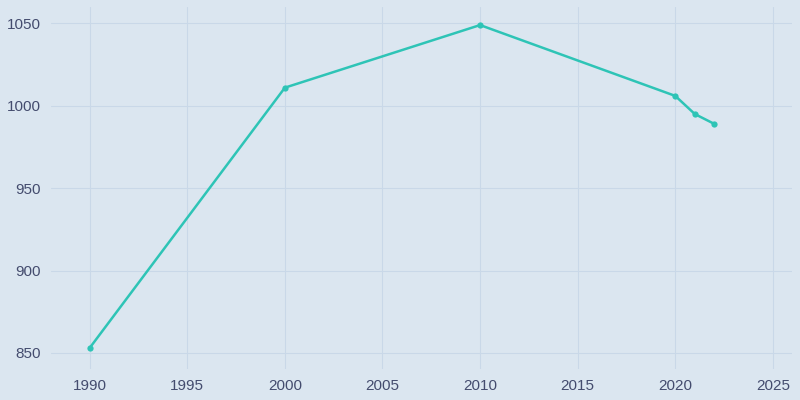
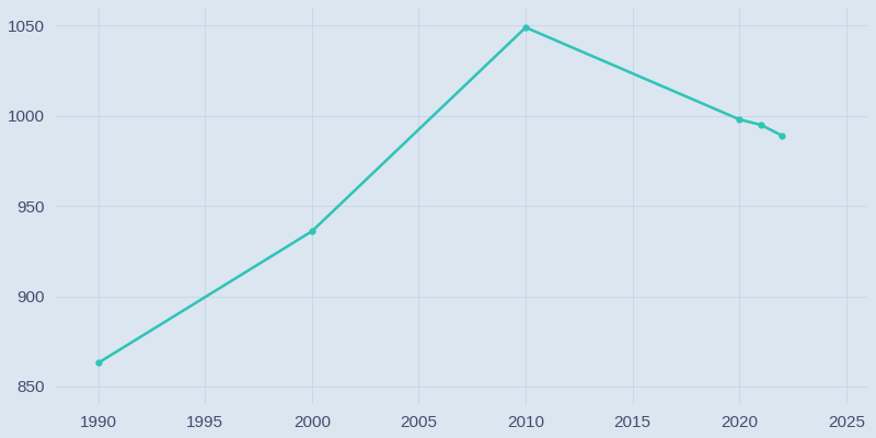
1990: 853 -> 863
2000: 1011 -> 936
2020: 1006 -> 998
